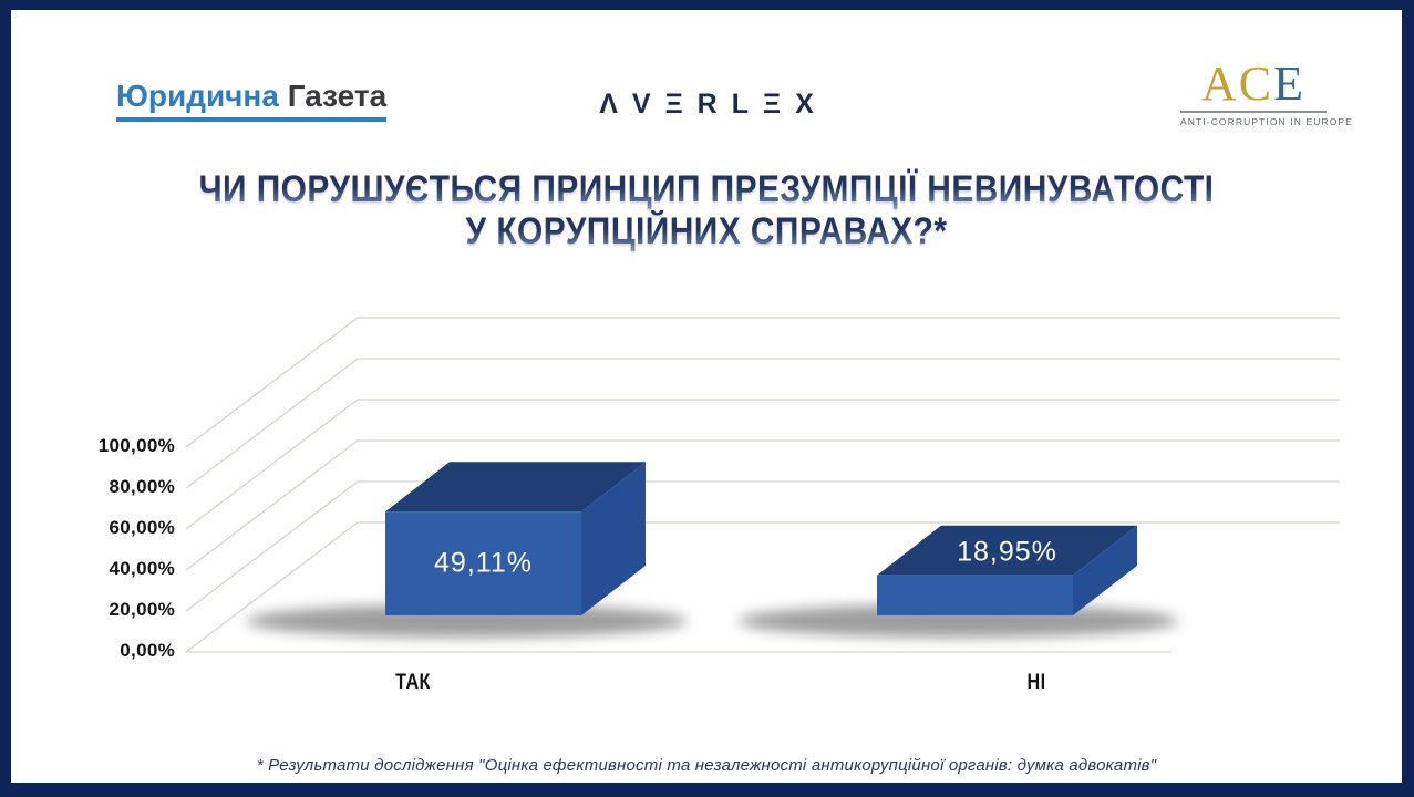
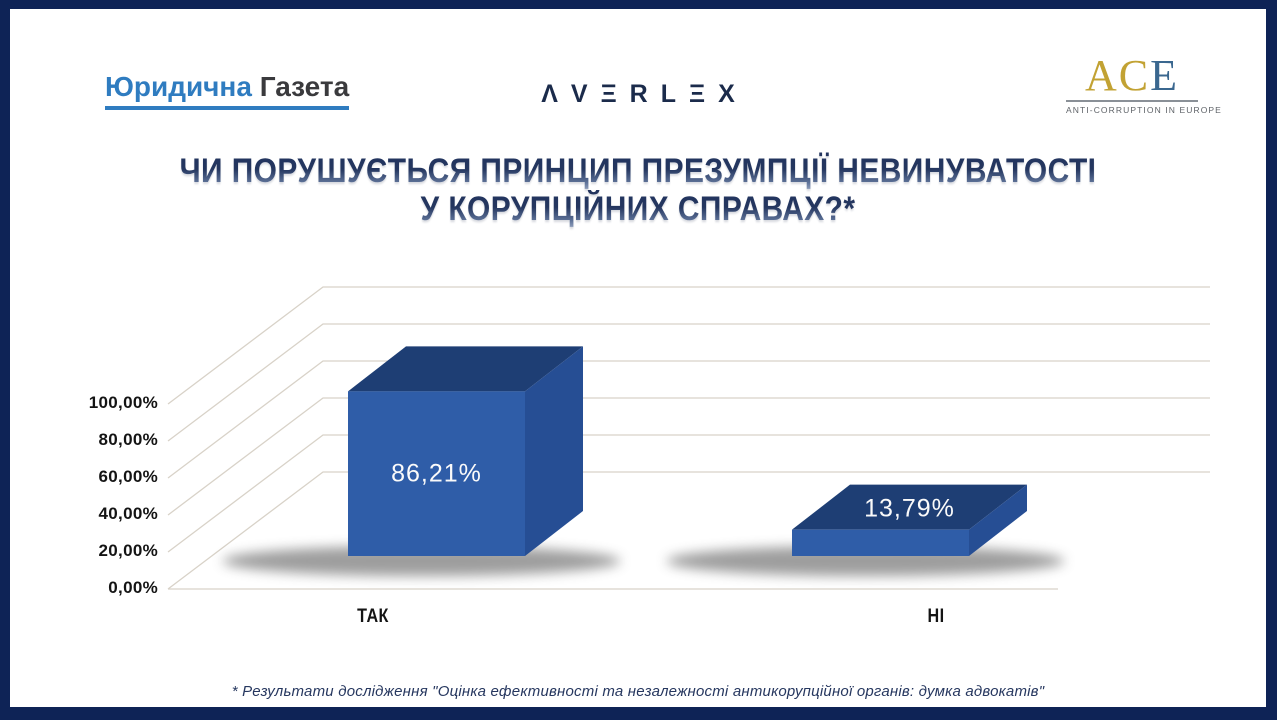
ТАК: 49,11% -> 86,21%
НІ: 18,95% -> 13,79%
